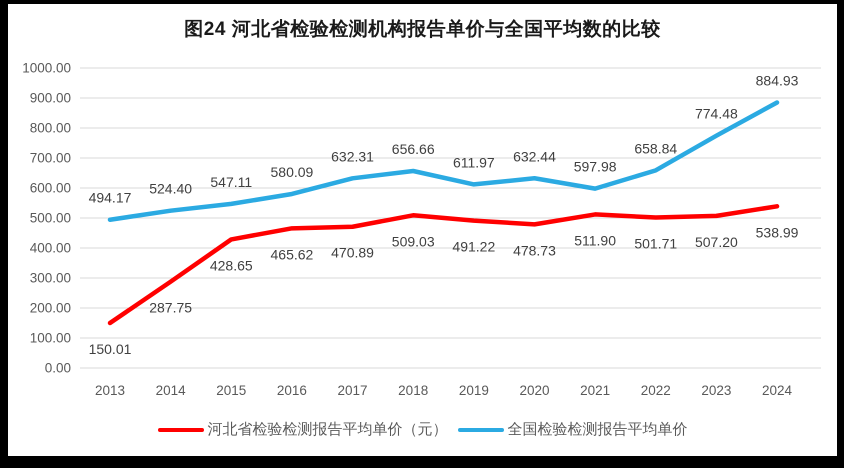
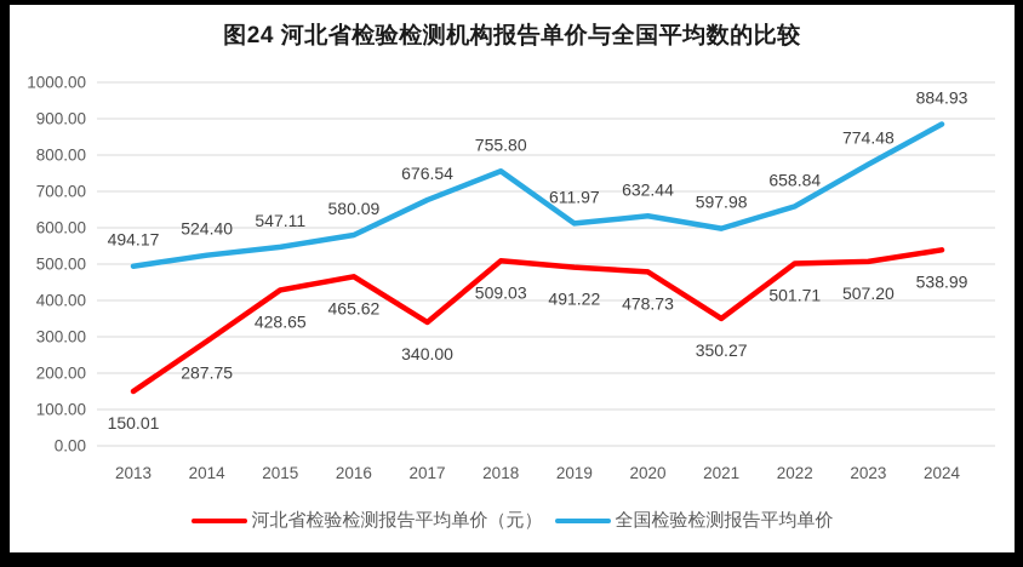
河北省检验检测报告平均单价（元）/2017: 470.89 -> 340.00
全国检验检测报告平均单价/2017: 632.31 -> 676.54
全国检验检测报告平均单价/2018: 656.66 -> 755.80
河北省检验检测报告平均单价（元）/2021: 511.90 -> 350.27
